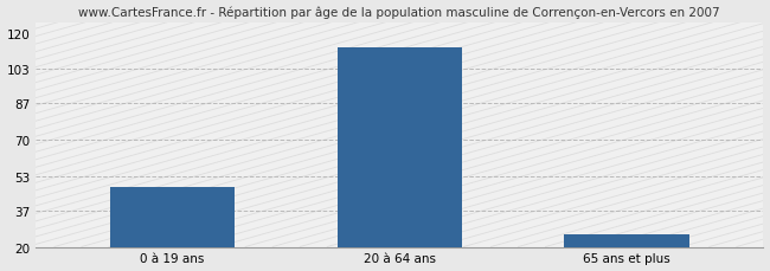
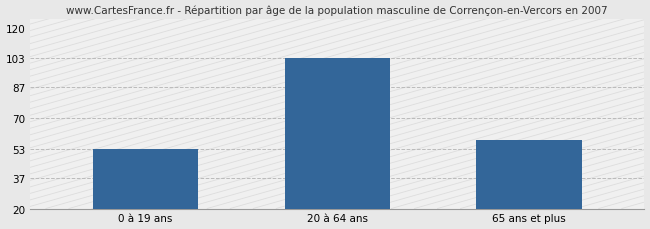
0 à 19 ans: 48 -> 53
20 à 64 ans: 113 -> 103
65 ans et plus: 26 -> 58
